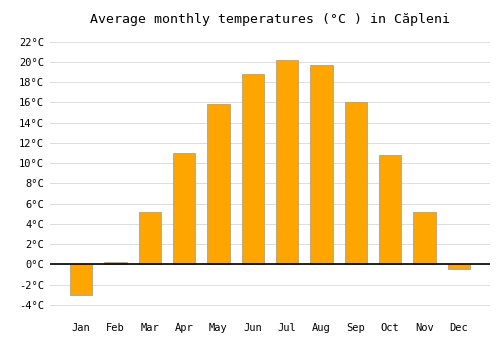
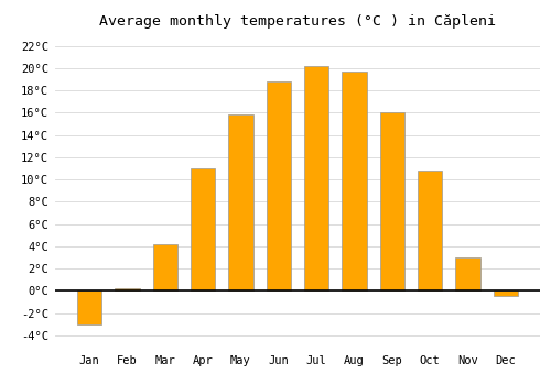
Mar: 5.2°C -> 4.2°C
Nov: 5.2°C -> 3.0°C
